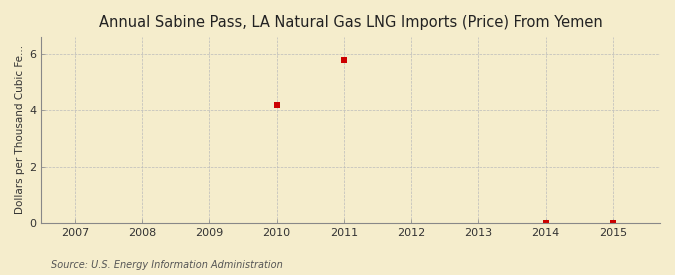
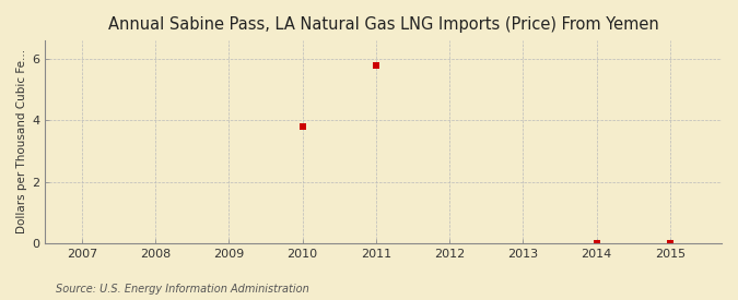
2010: 4.17 -> 3.80
